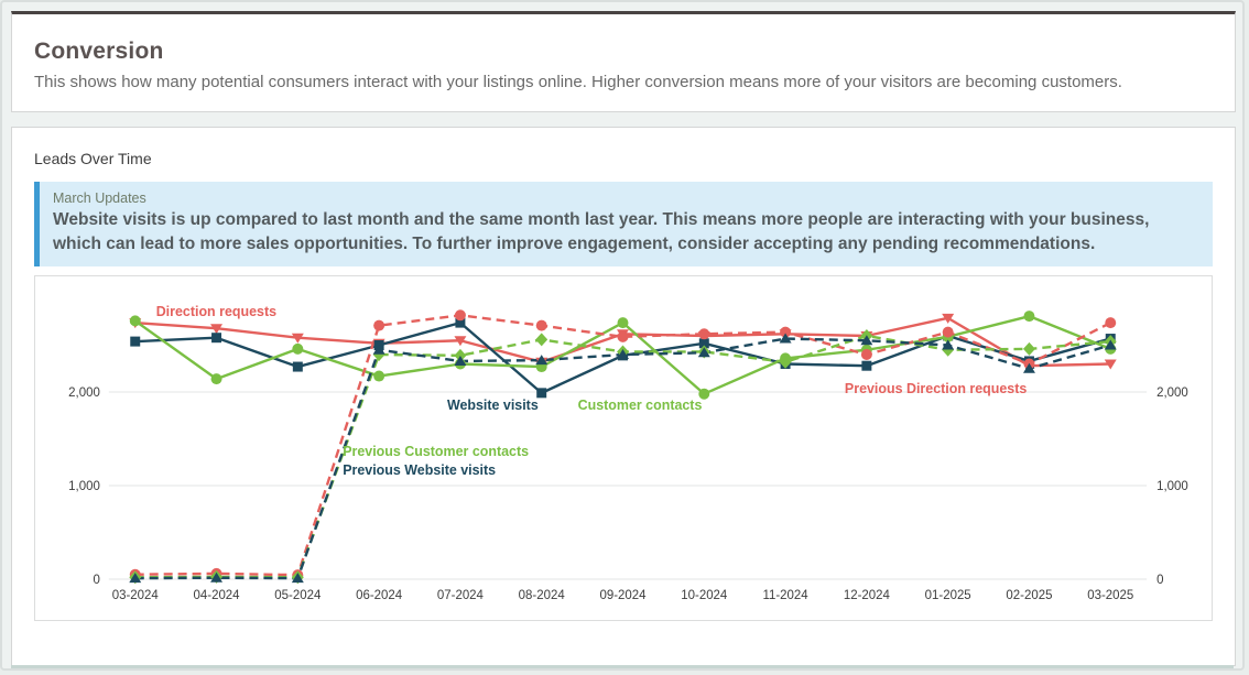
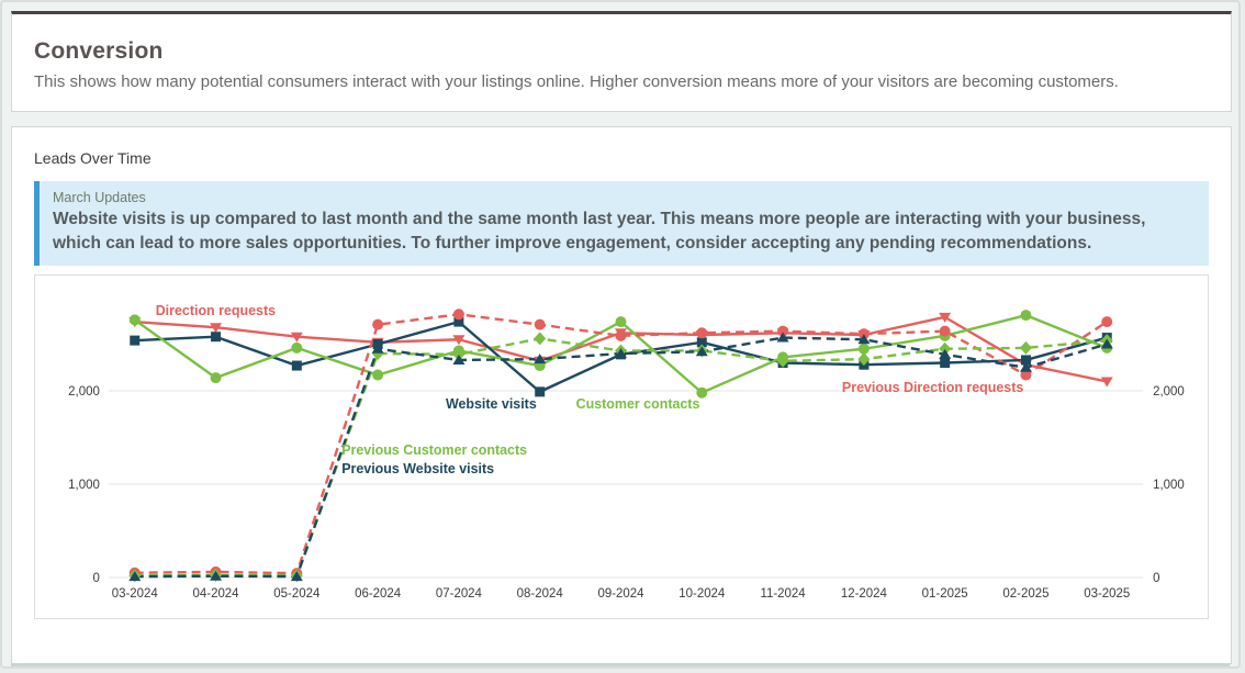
Customer contacts/07-2024: 2300 -> 2400
Previous Direction requests/12-2024: 2400 -> 2600
Previous Customer contacts/12-2024: 2600 -> 2300
Website visits/01-2025: 2600 -> 2300
Previous Website visits/01-2025: 2500 -> 2400
Previous Direction requests/02-2025: 2300 -> 2200
Direction requests/03-2025: 2300 -> 2100
